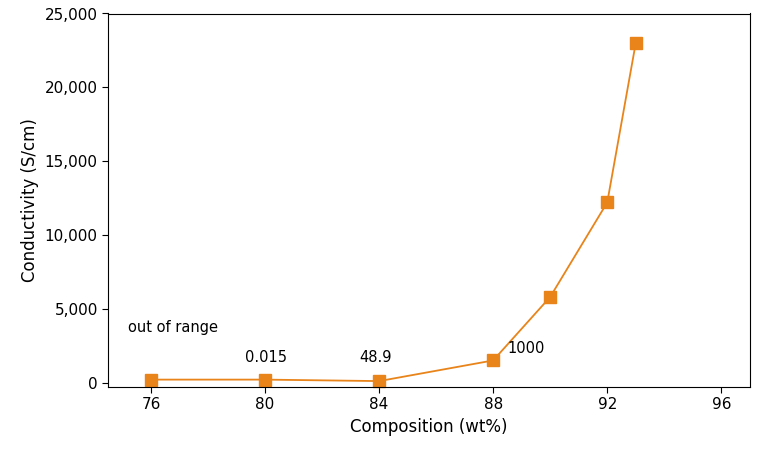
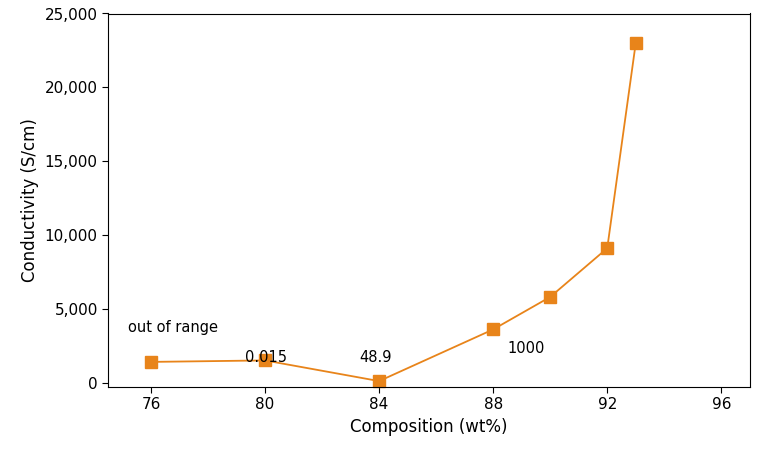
76: 200 -> 1,400
80: 200 -> 1,500
88: 1,500 -> 3,600
92: 12,200 -> 9,100
